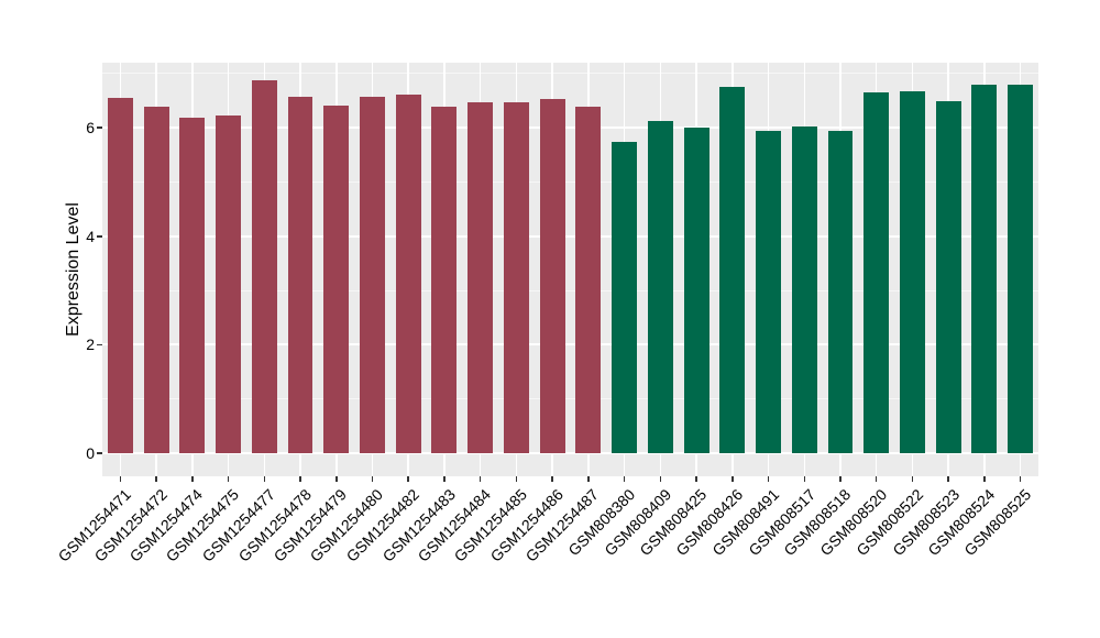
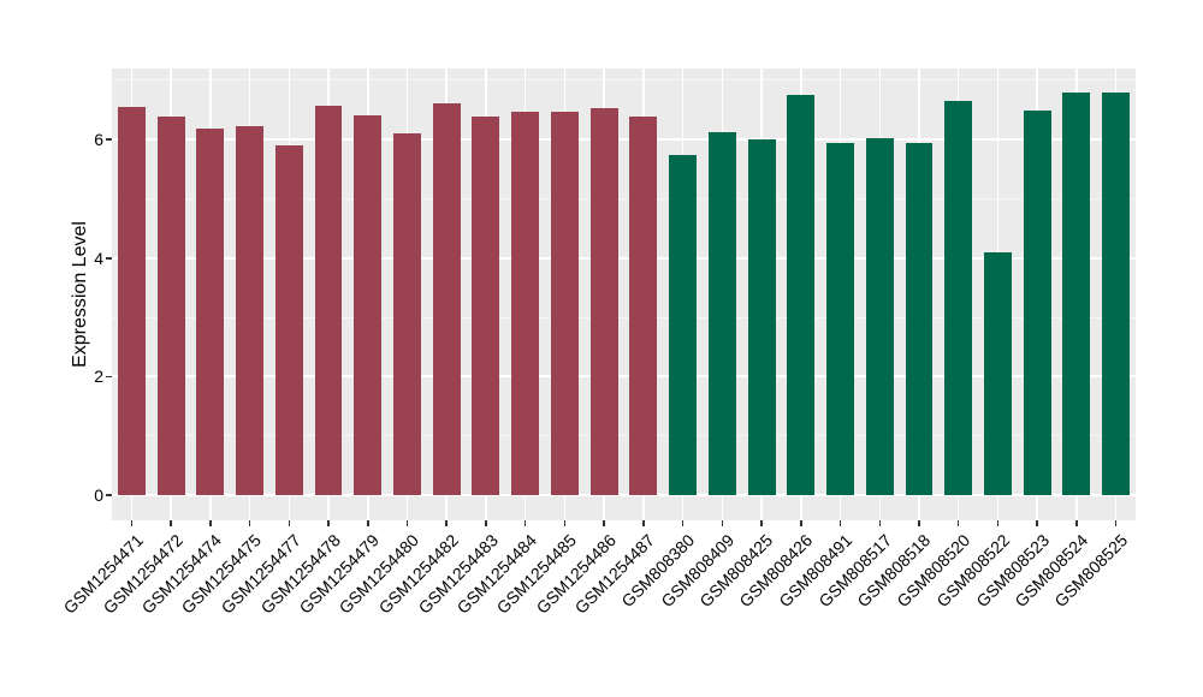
GSM1254477: 6.9 -> 5.9
GSM1254480: 6.6 -> 6.1
GSM808522: 6.7 -> 4.1
